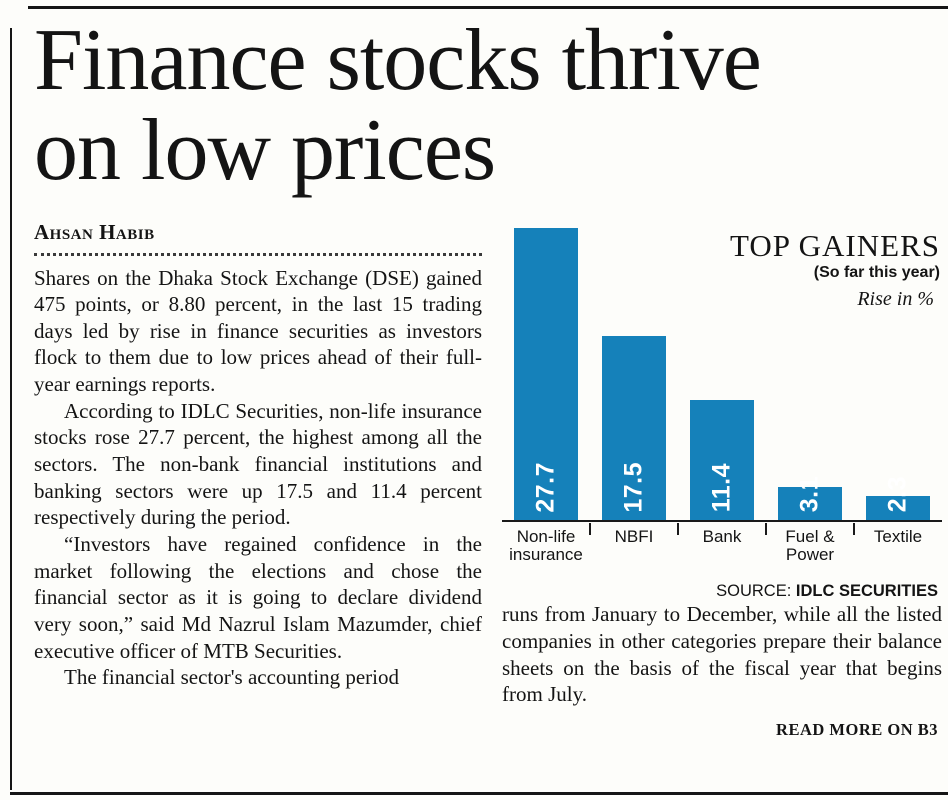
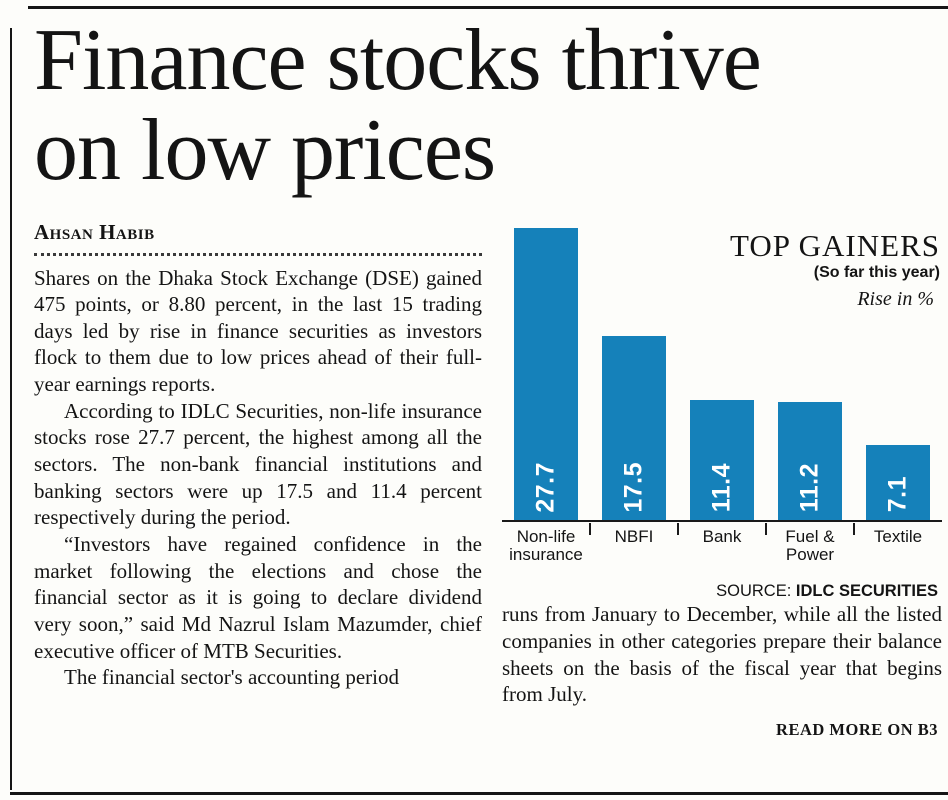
Fuel & Power: 3.1 -> 11.2
Textile: 2.3 -> 7.1
